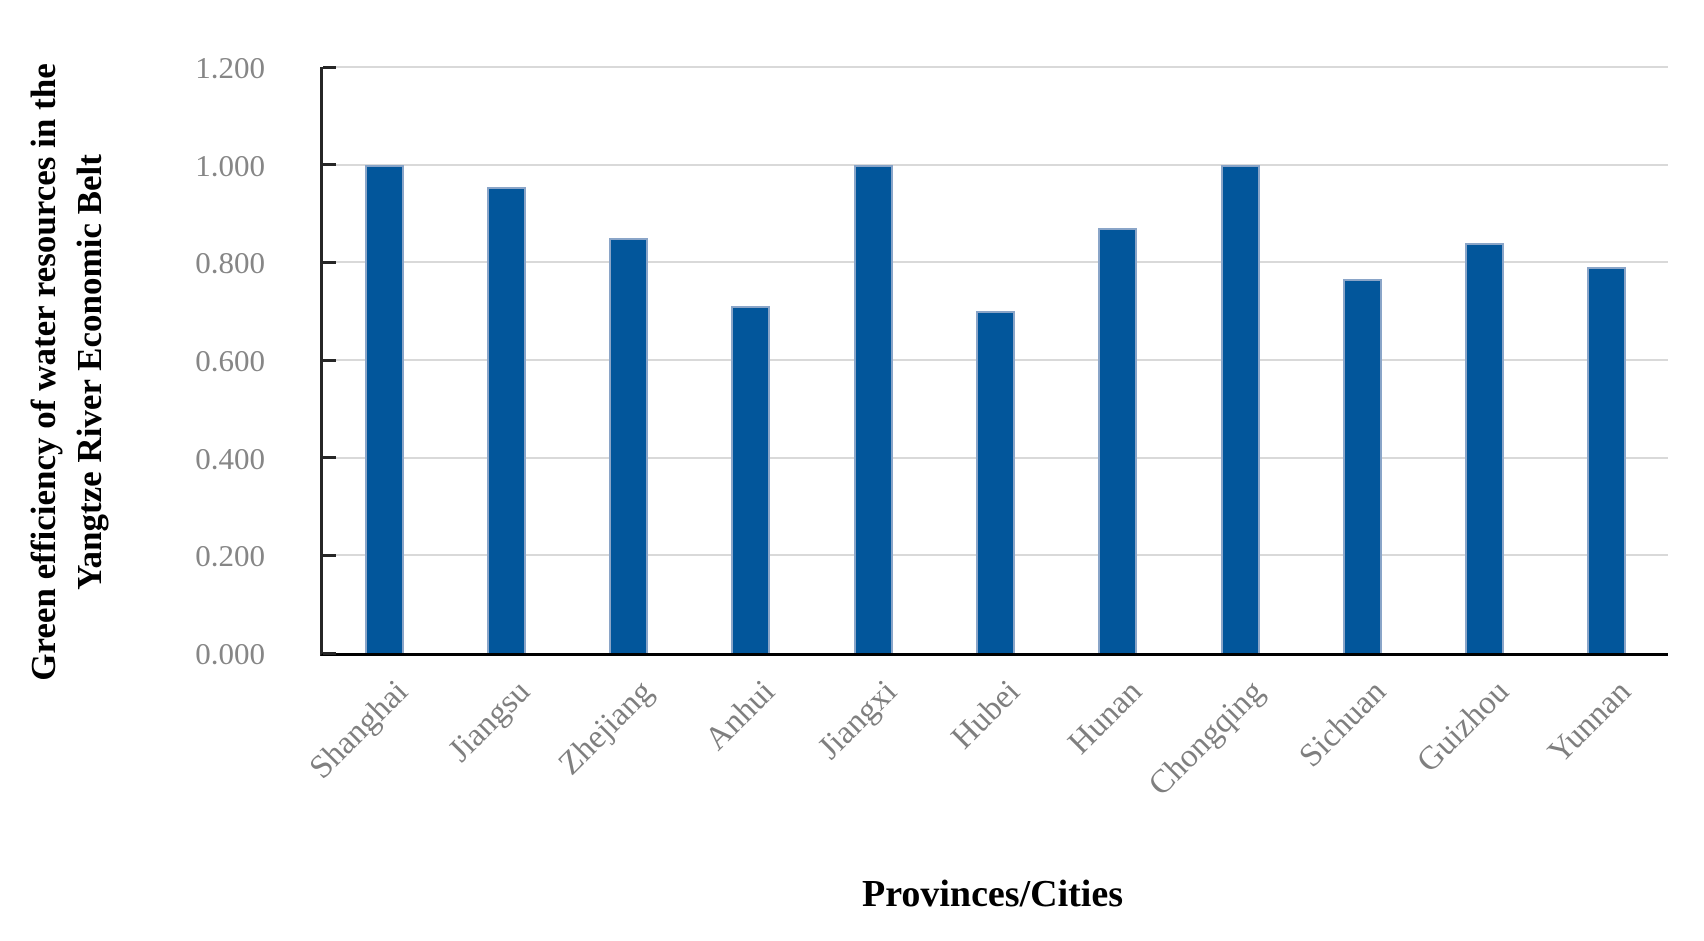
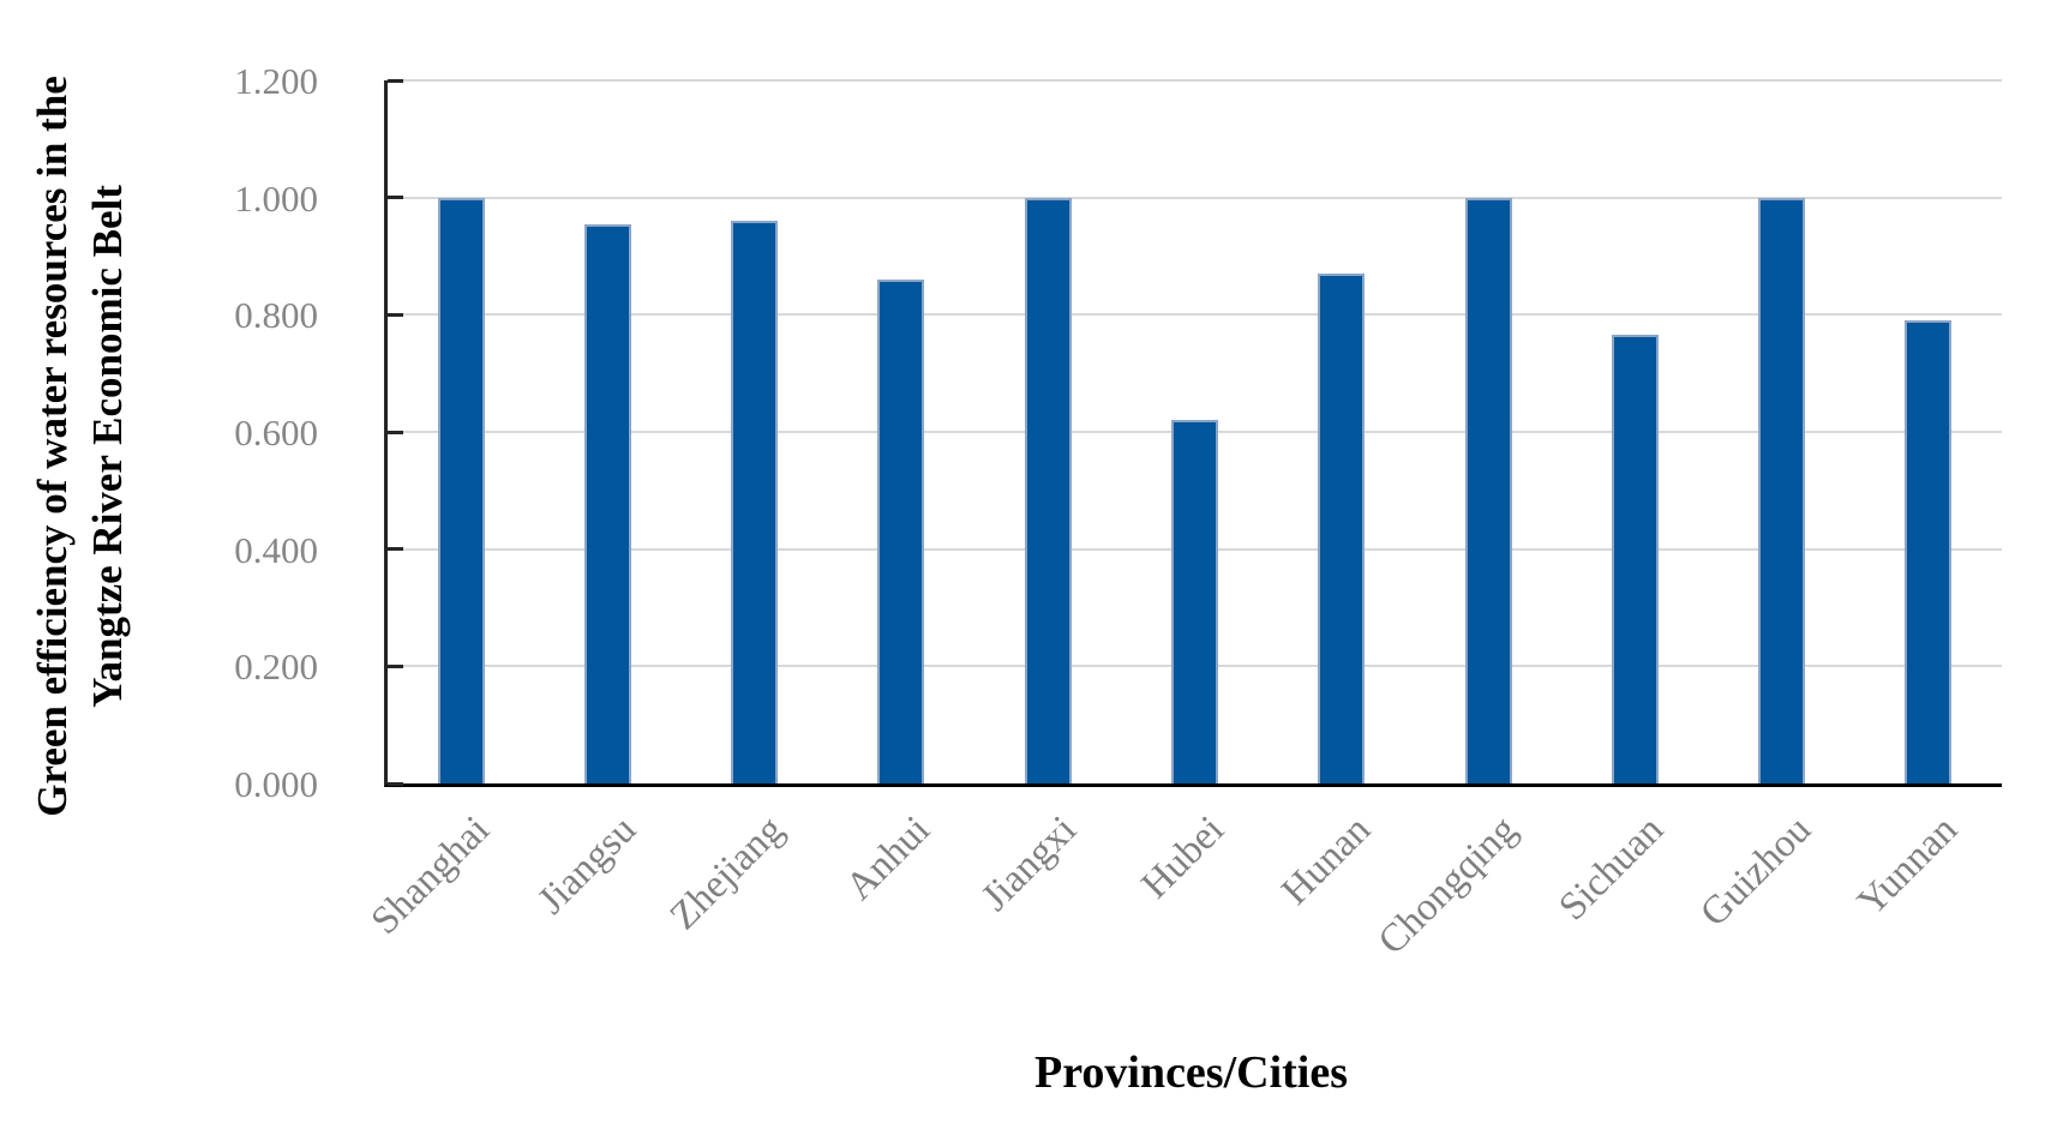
Zhejiang: 0.85 -> 0.96
Anhui: 0.71 -> 0.86
Hubei: 0.70 -> 0.62
Guizhou: 0.84 -> 1.00
